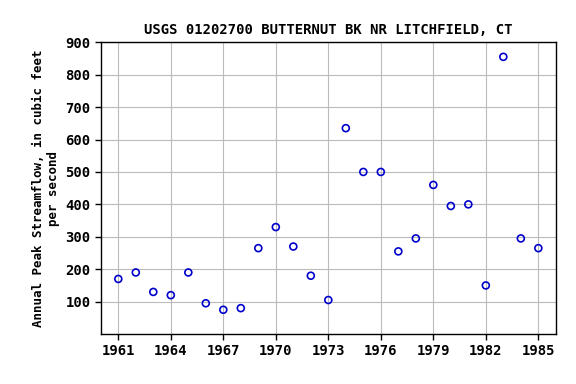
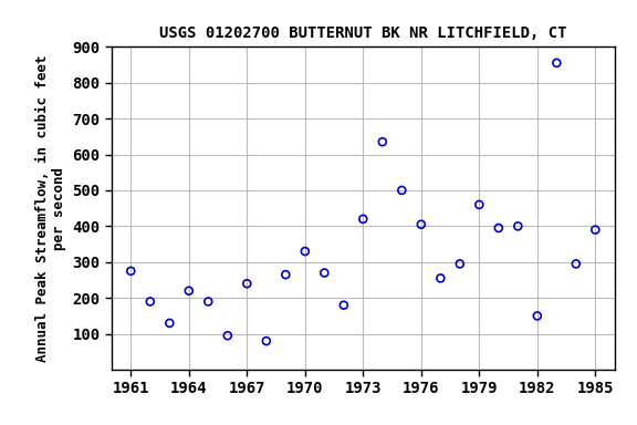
1961: 170 -> 275
1964: 120 -> 220
1967: 75 -> 240
1973: 105 -> 420
1976: 500 -> 405
1985: 265 -> 390
